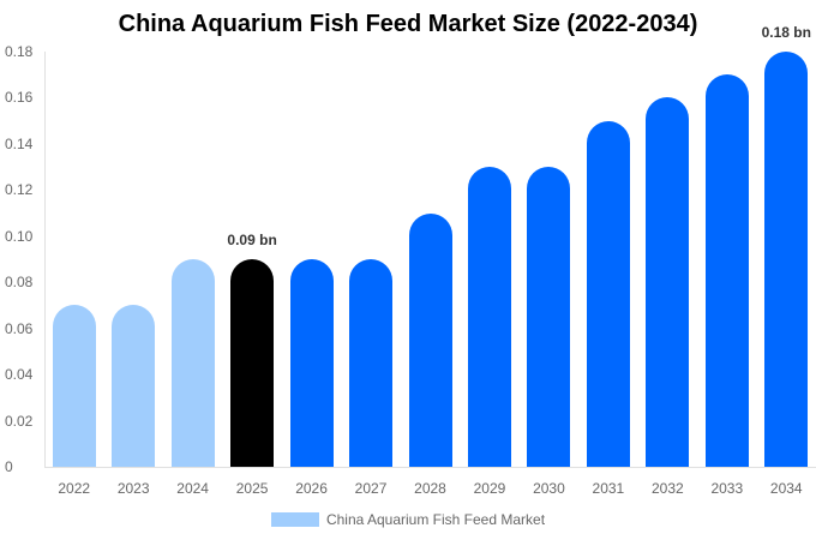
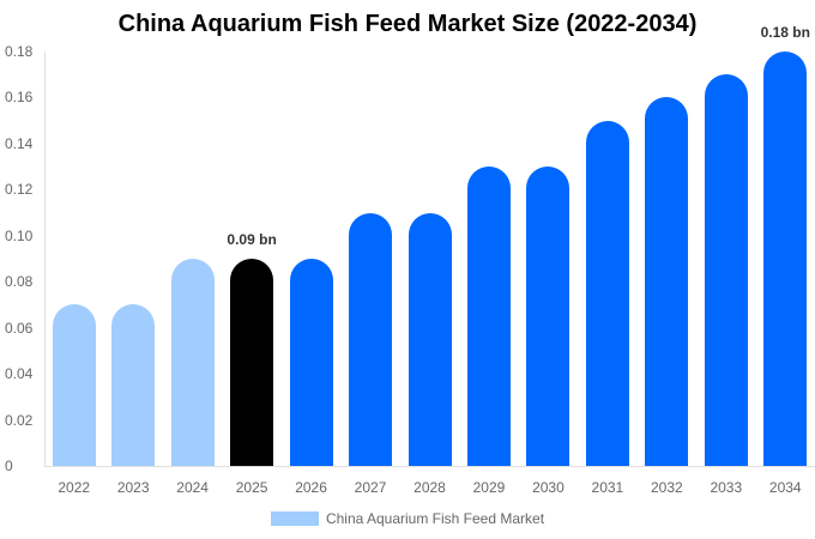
2027: 0.09 -> 0.11
